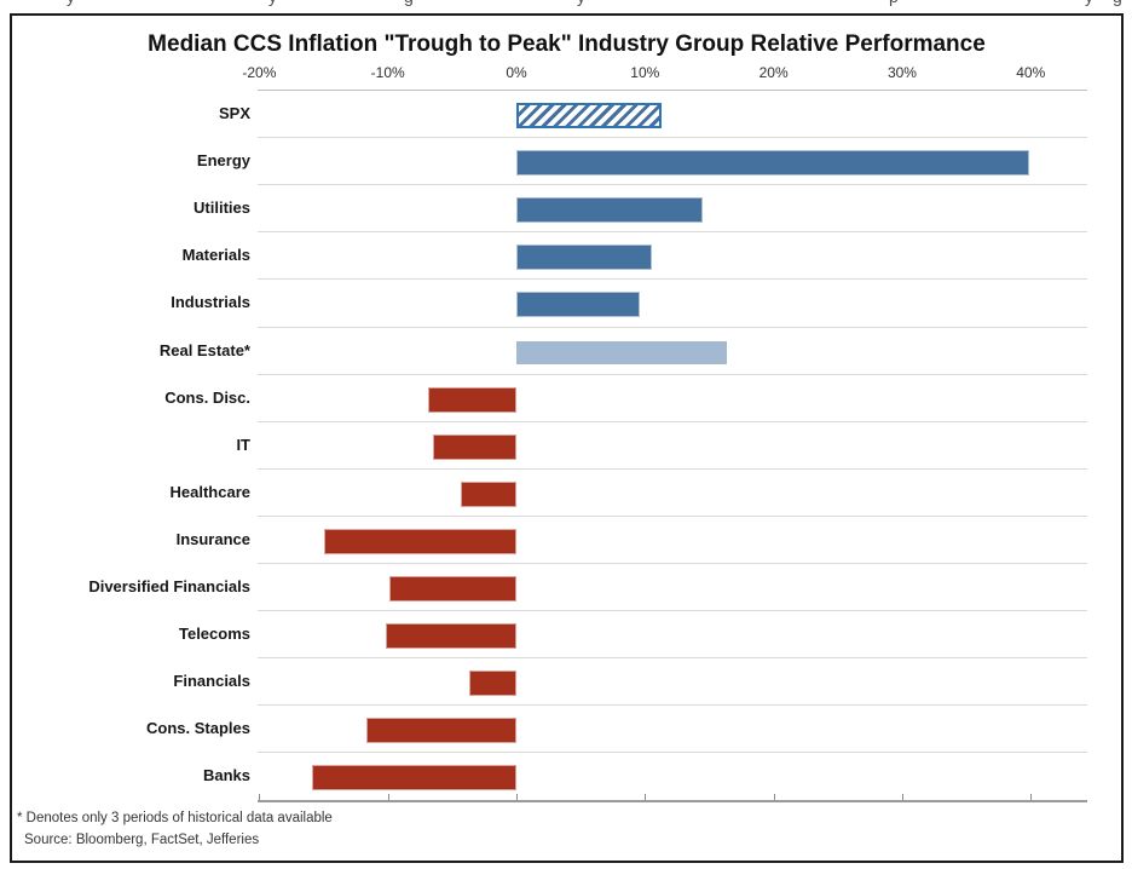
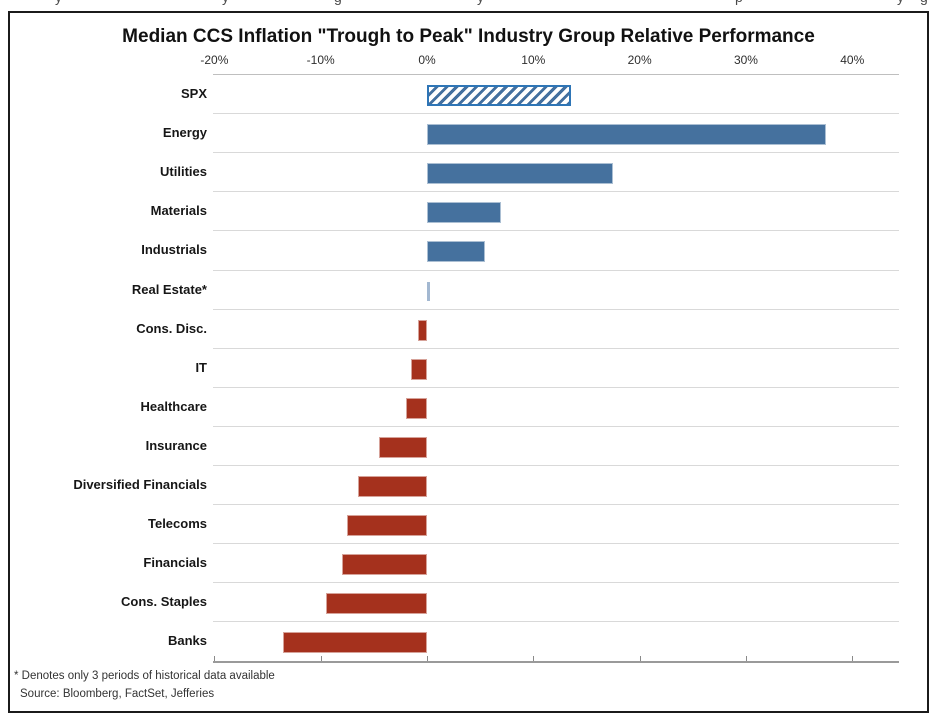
SPX: 11.3% -> 13.5%
Energy: 39.9% -> 37.5%
Utilities: 14.5% -> 17.5%
Materials: 10.5% -> 7.0%
Industrials: 9.6% -> 5.5%
Real Estate*: 16.4% -> 0.3%
Cons. Disc.: -6.9% -> -0.8%
IT: -6.5% -> -1.5%
Healthcare: -4.3% -> -2.0%
Insurance: -15.0% -> -4.5%
Diversified Financials: -9.9% -> -6.5%
Telecoms: -10.2% -> -7.5%
Financials: -3.7% -> -8.0%
Cons. Staples: -11.7% -> -9.5%
Banks: -15.9% -> -13.5%
